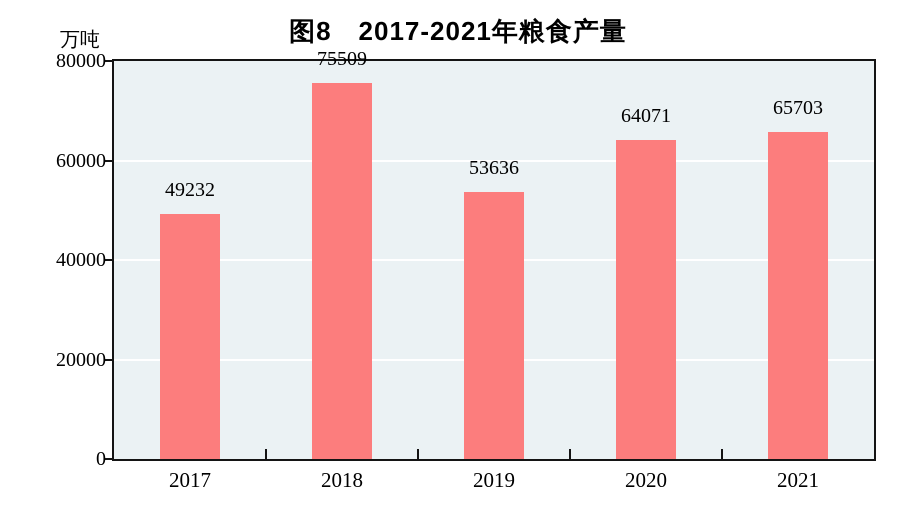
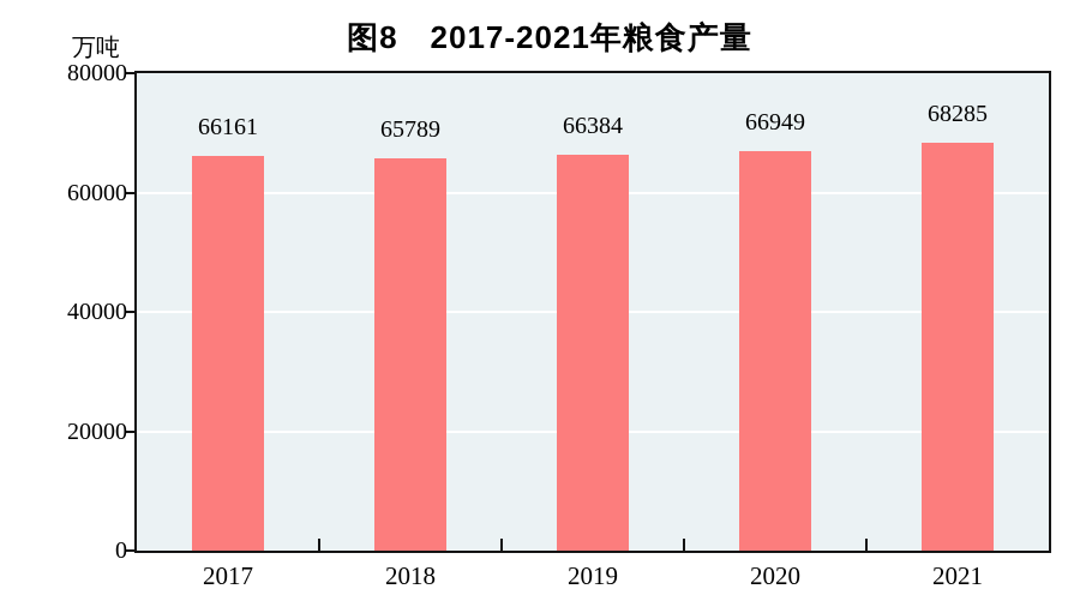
2017: 49232 -> 66161
2018: 75509 -> 65789
2019: 53636 -> 66384
2020: 64071 -> 66949
2021: 65703 -> 68285
